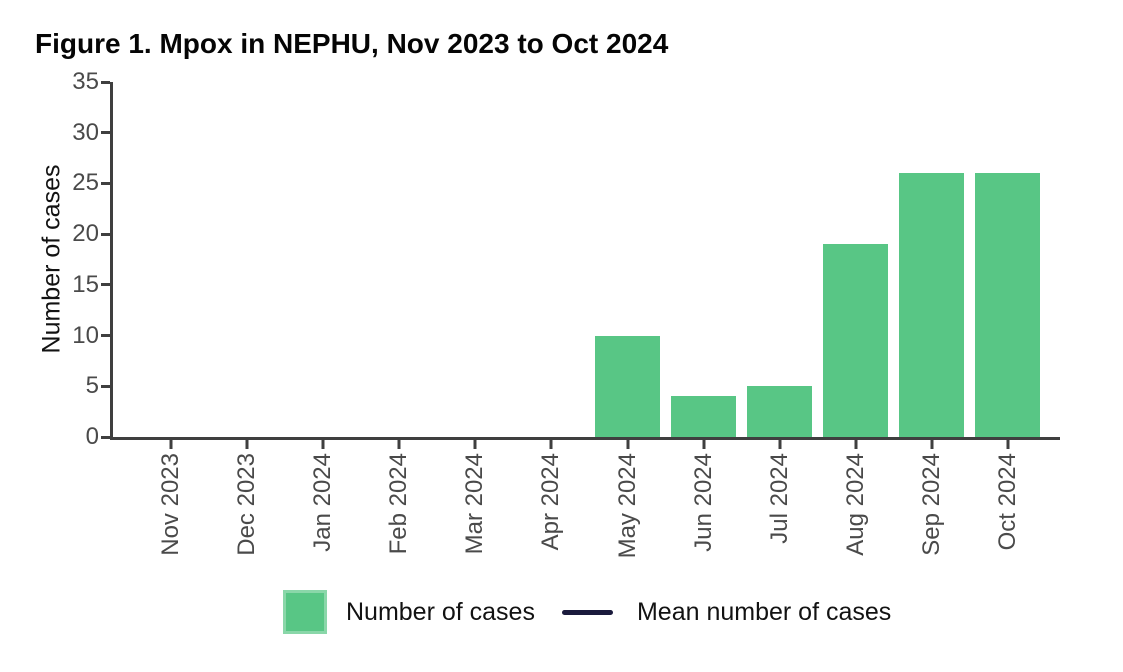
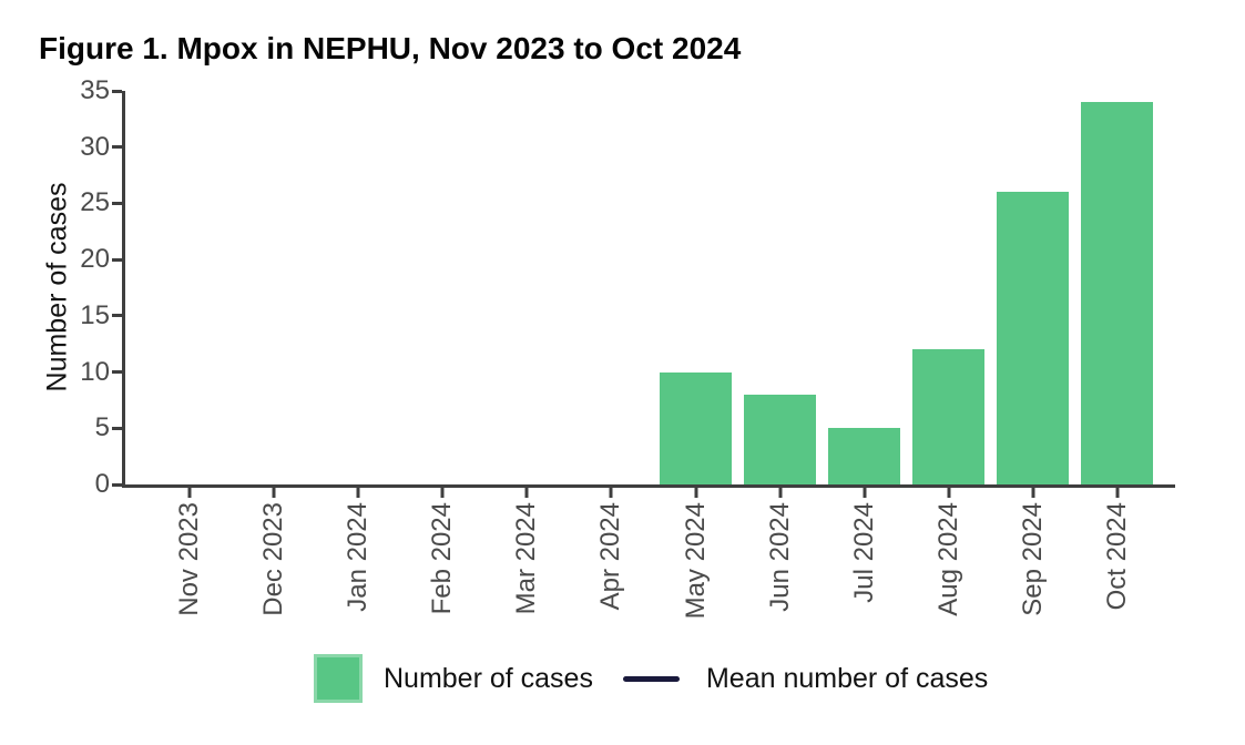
Jun 2024: 4 -> 8
Aug 2024: 19 -> 12
Oct 2024: 26 -> 34
